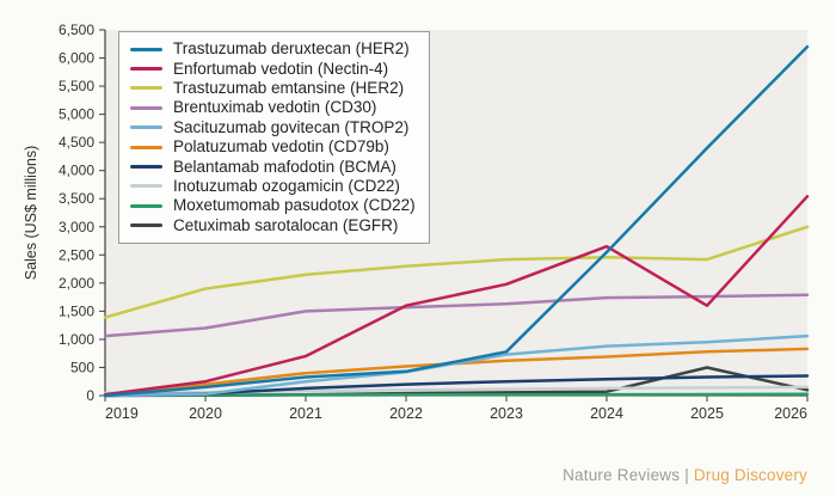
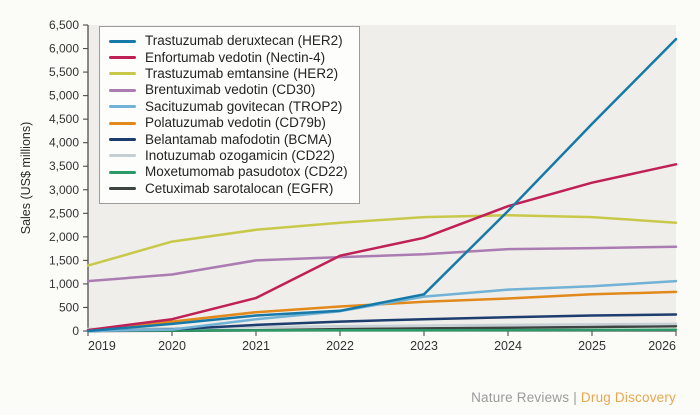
Enfortumab vedotin (Nectin-4)/2025: 1600 -> 3200
Cetuximab sarotalocan (EGFR)/2025: 500 -> 100
Trastuzumab emtansine (HER2)/2026: 3000 -> 2300
